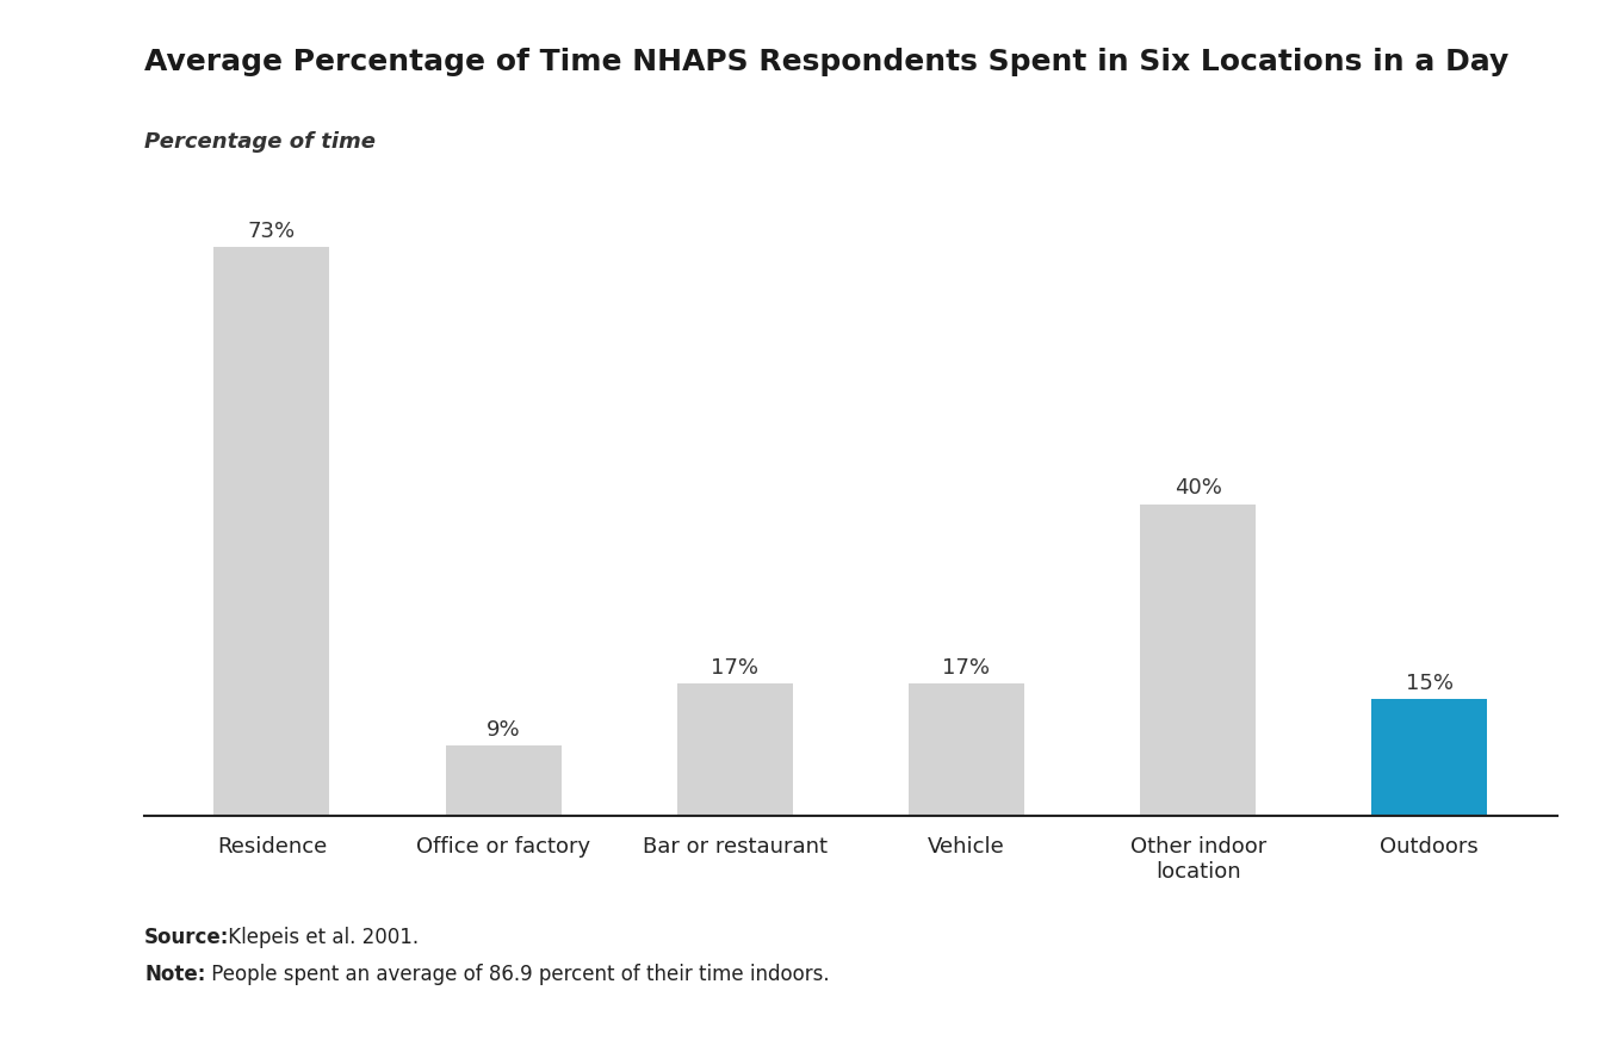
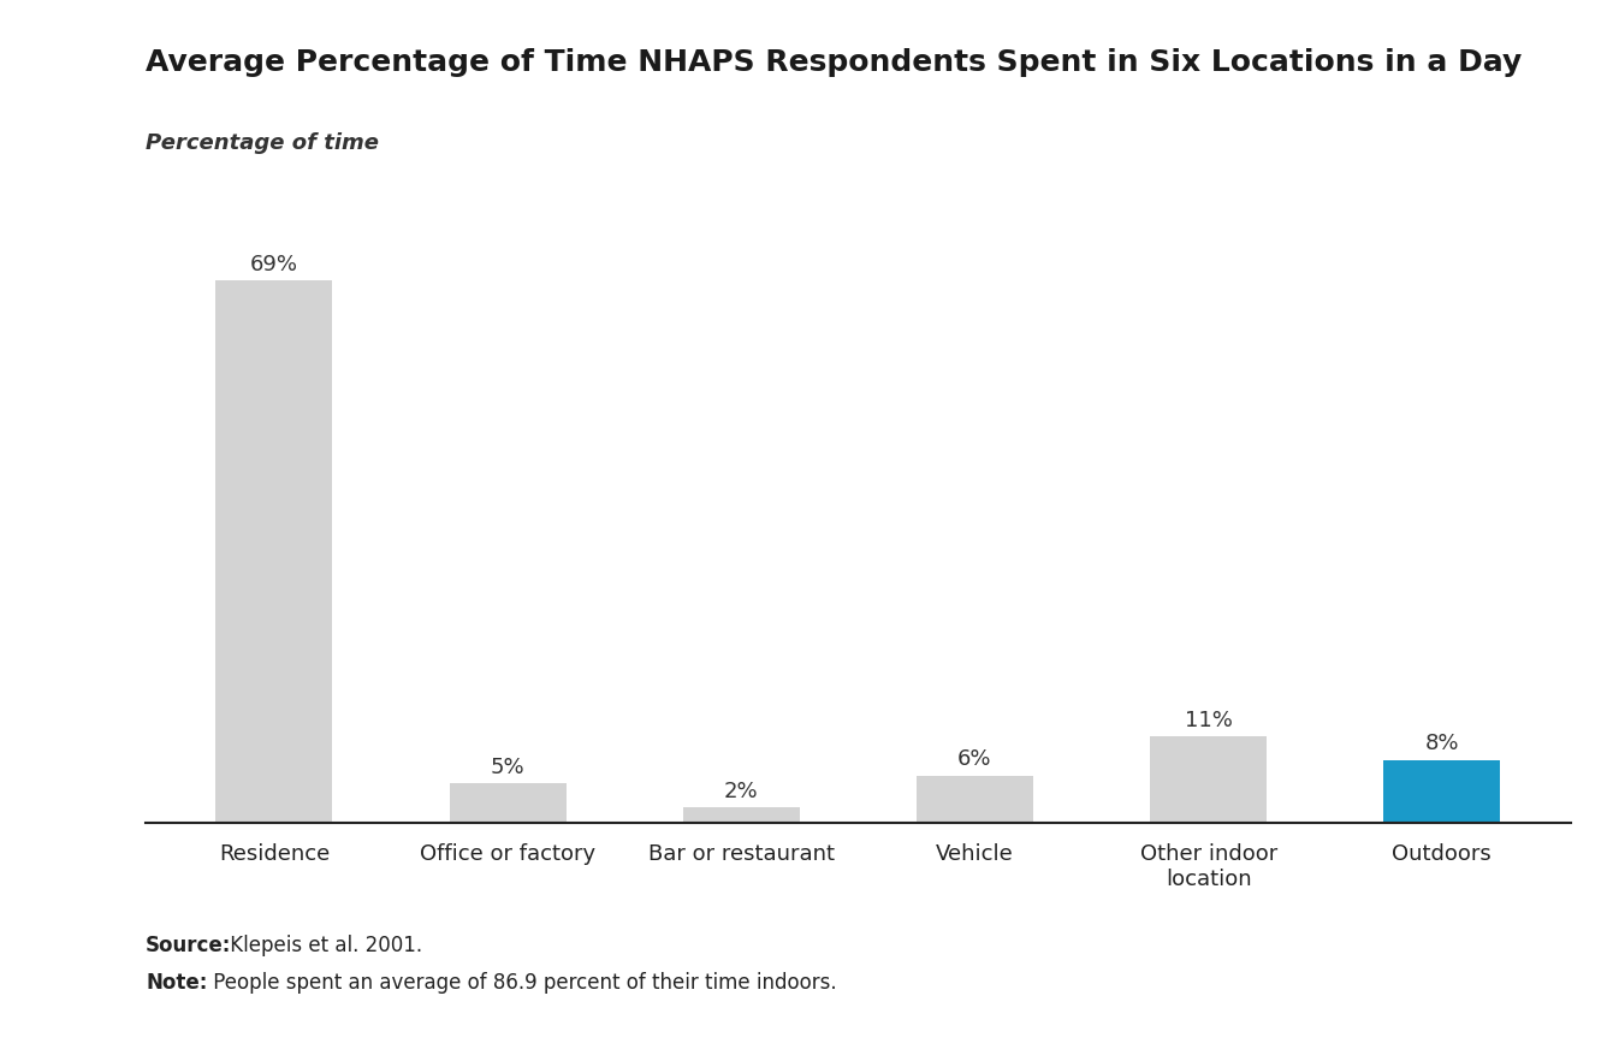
Residence: 73% -> 69%
Office or factory: 9% -> 5%
Bar or restaurant: 17% -> 2%
Vehicle: 17% -> 6%
Other indoor location: 40% -> 11%
Outdoors: 15% -> 8%
